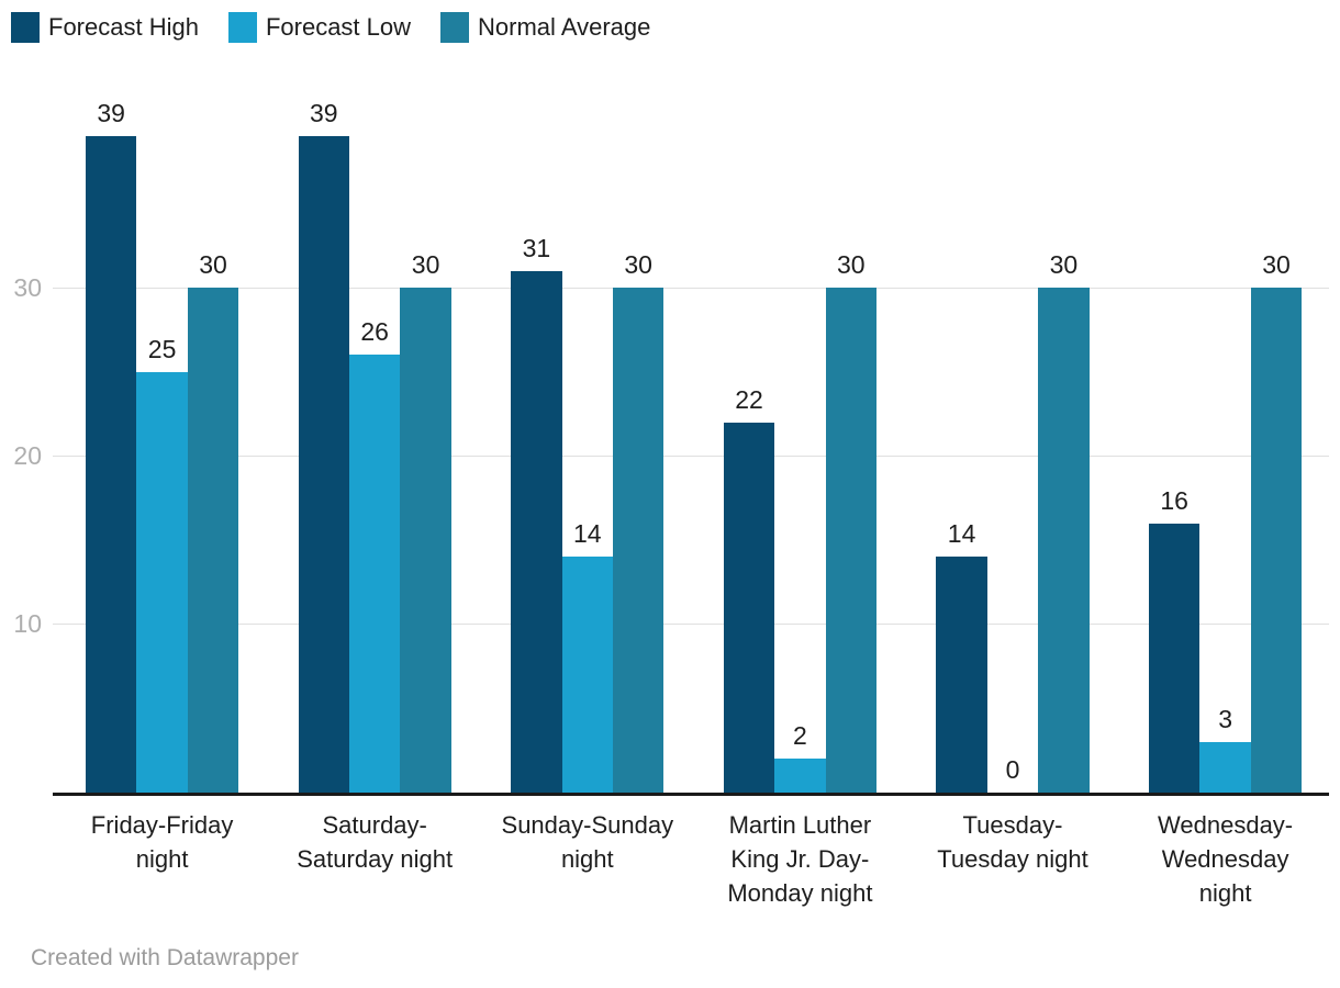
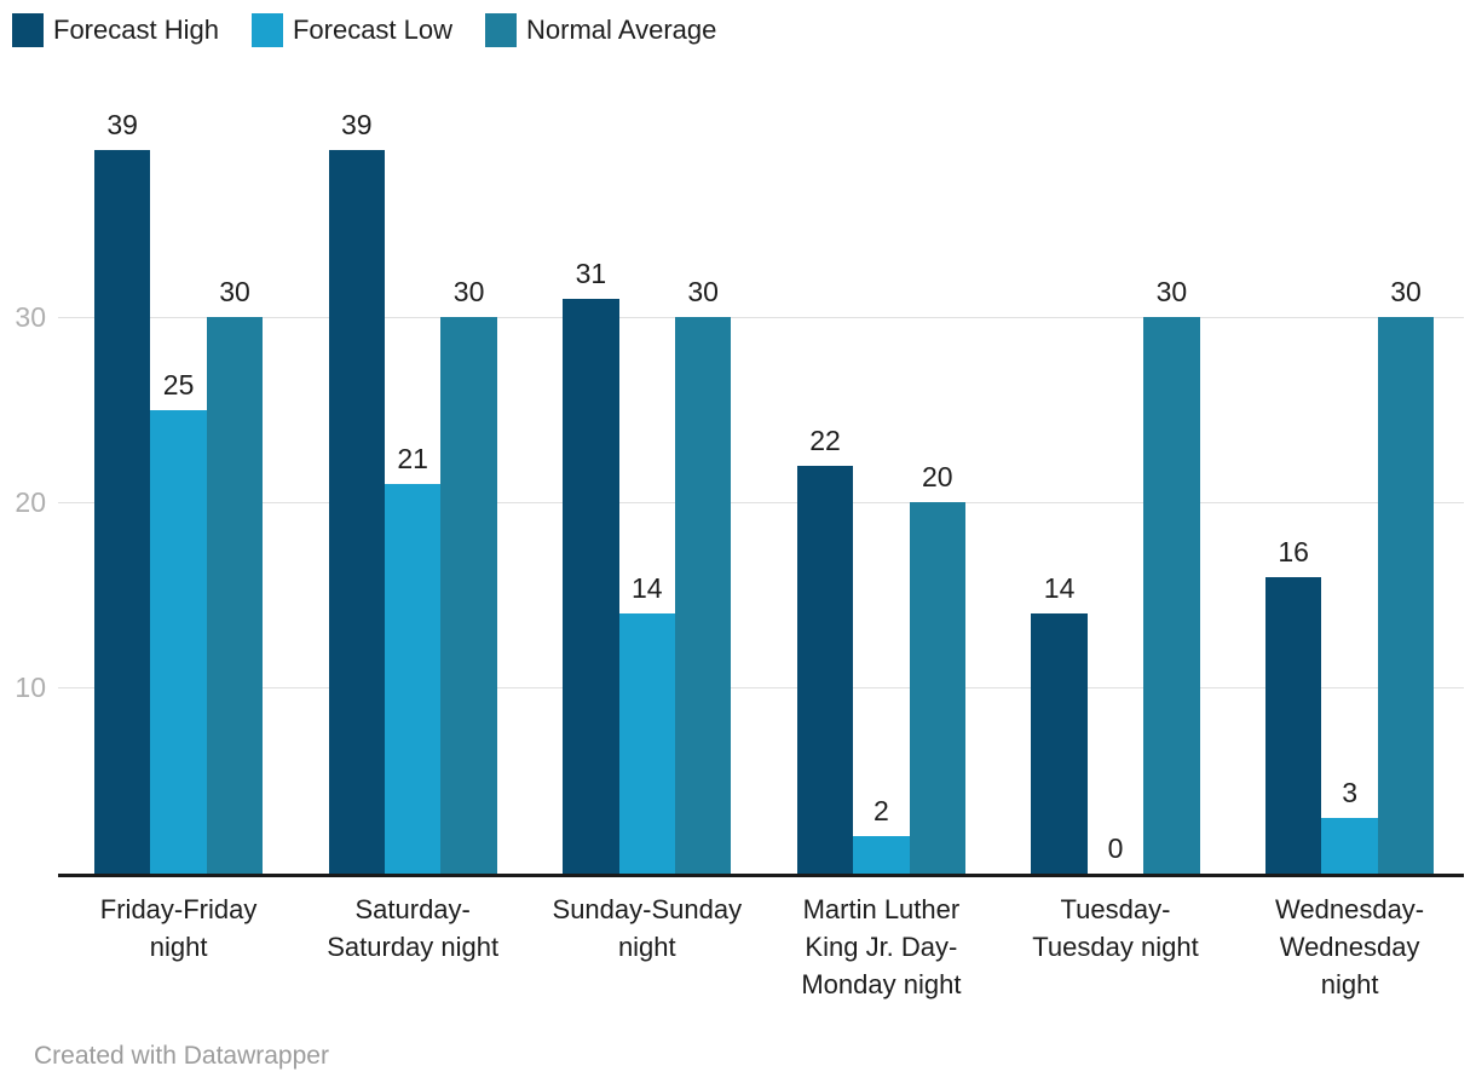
Forecast Low/Saturday-Saturday night: 26 -> 21
Normal Average/Martin Luther King Jr. Day-Monday night: 30 -> 20
